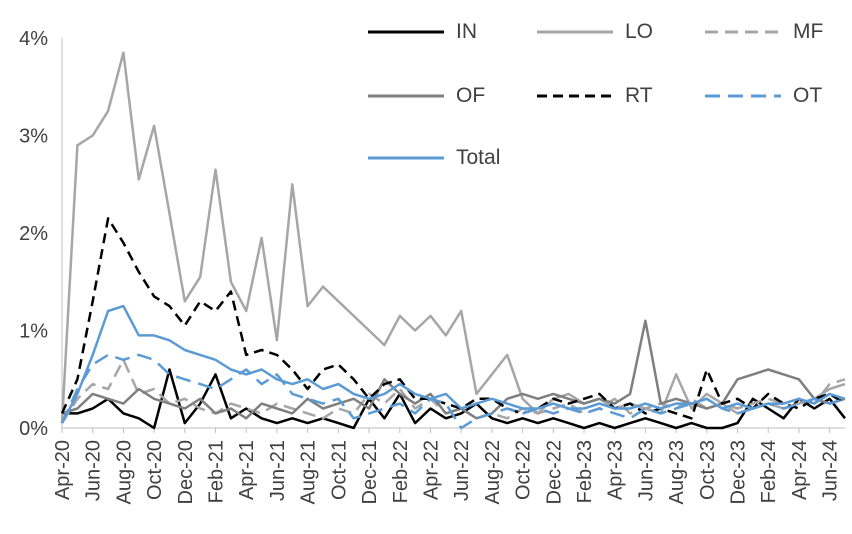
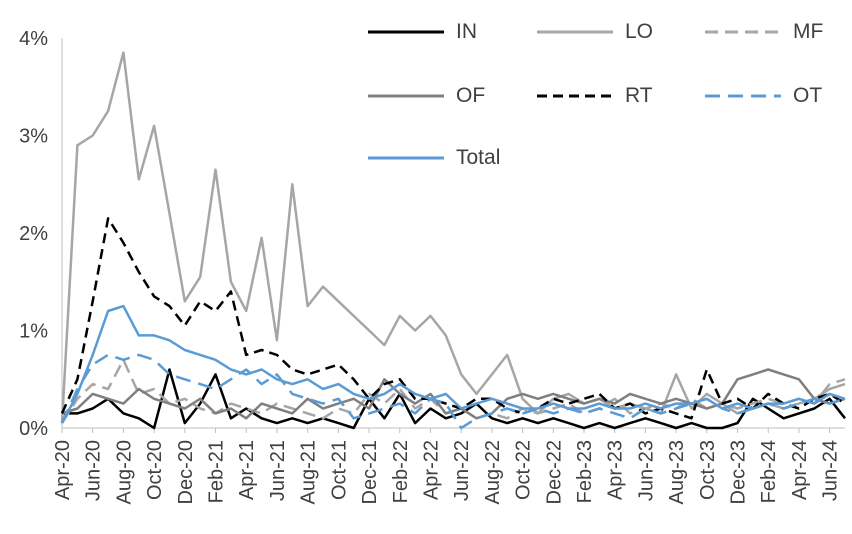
RT/Aug-21: 0.4% -> 0.6%
LO/Jun-22: 1.2% -> 0.6%
OF/Jun-23: 1.1% -> 0.3%
IN/Apr-24: 0.3% -> 0.1%
